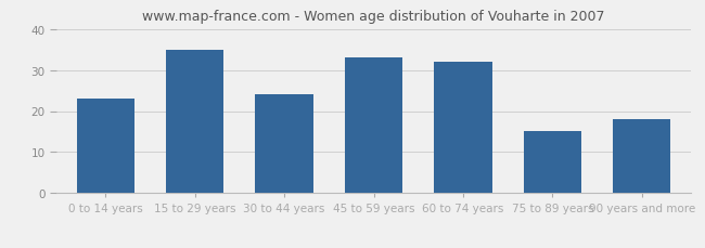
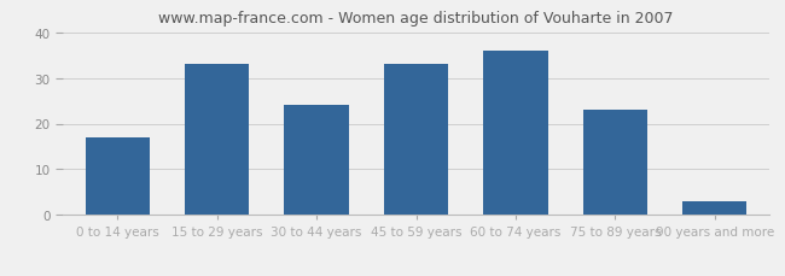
0 to 14 years: 23 -> 17
15 to 29 years: 35 -> 33
60 to 74 years: 32 -> 36
75 to 89 years: 15 -> 23
90 years and more: 18 -> 3
